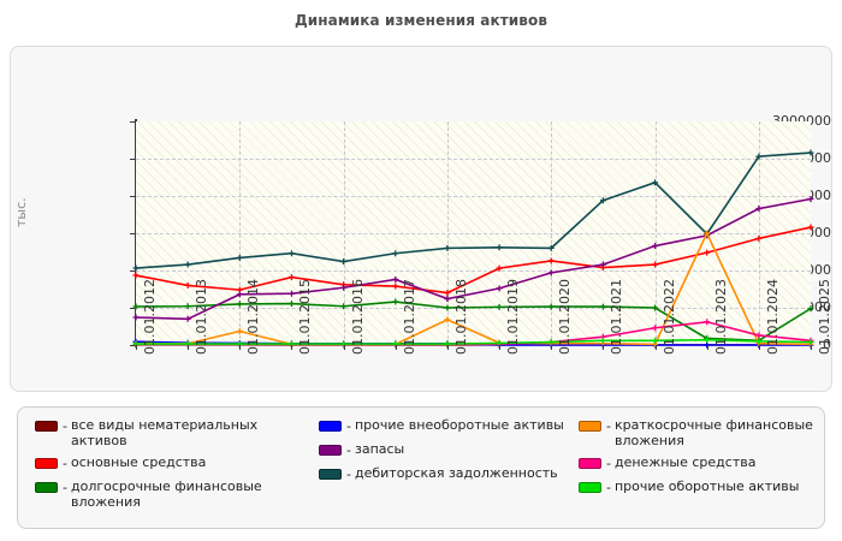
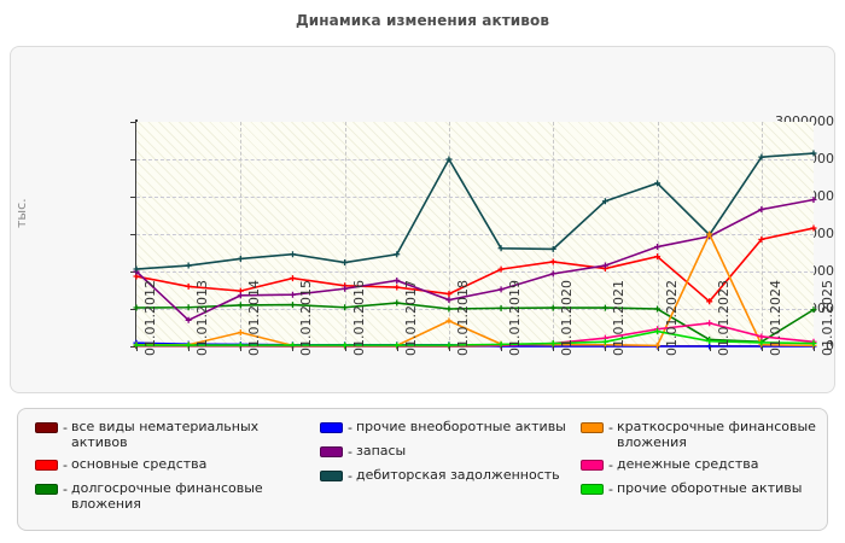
запасы/01.01.2012: 400000 -> 1000000
дебиторская задолженность/01.01.2018: 1300000 -> 2500000
основные средства/01.01.2022: 1100000 -> 1200000
прочие оборотные активы/01.01.2022: 100000 -> 200000
основные средства/01.01.2023: 1200000 -> 600000
